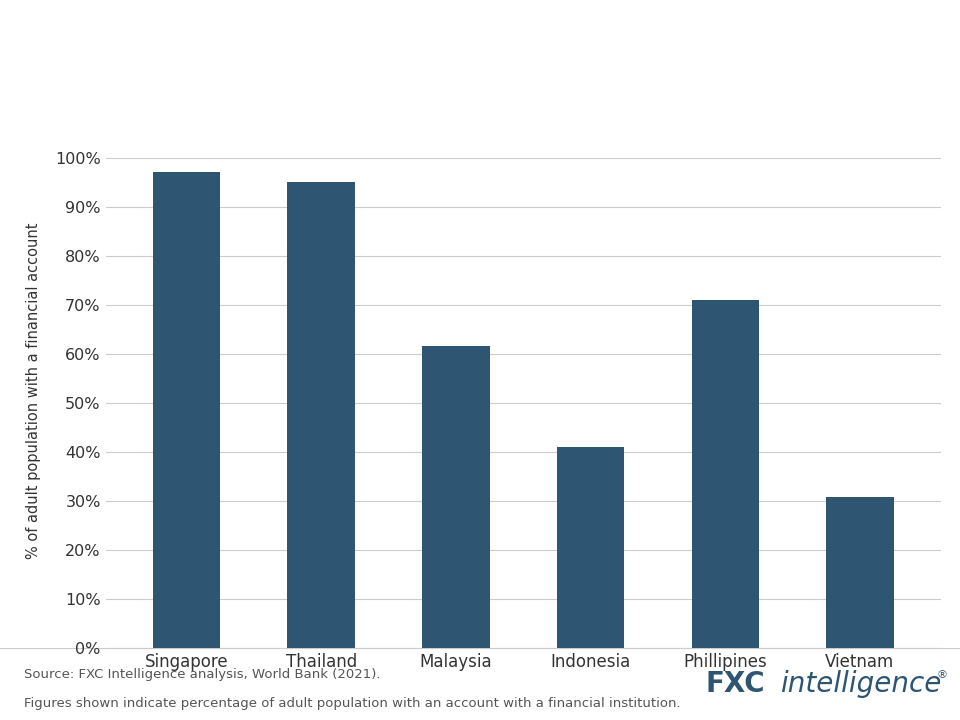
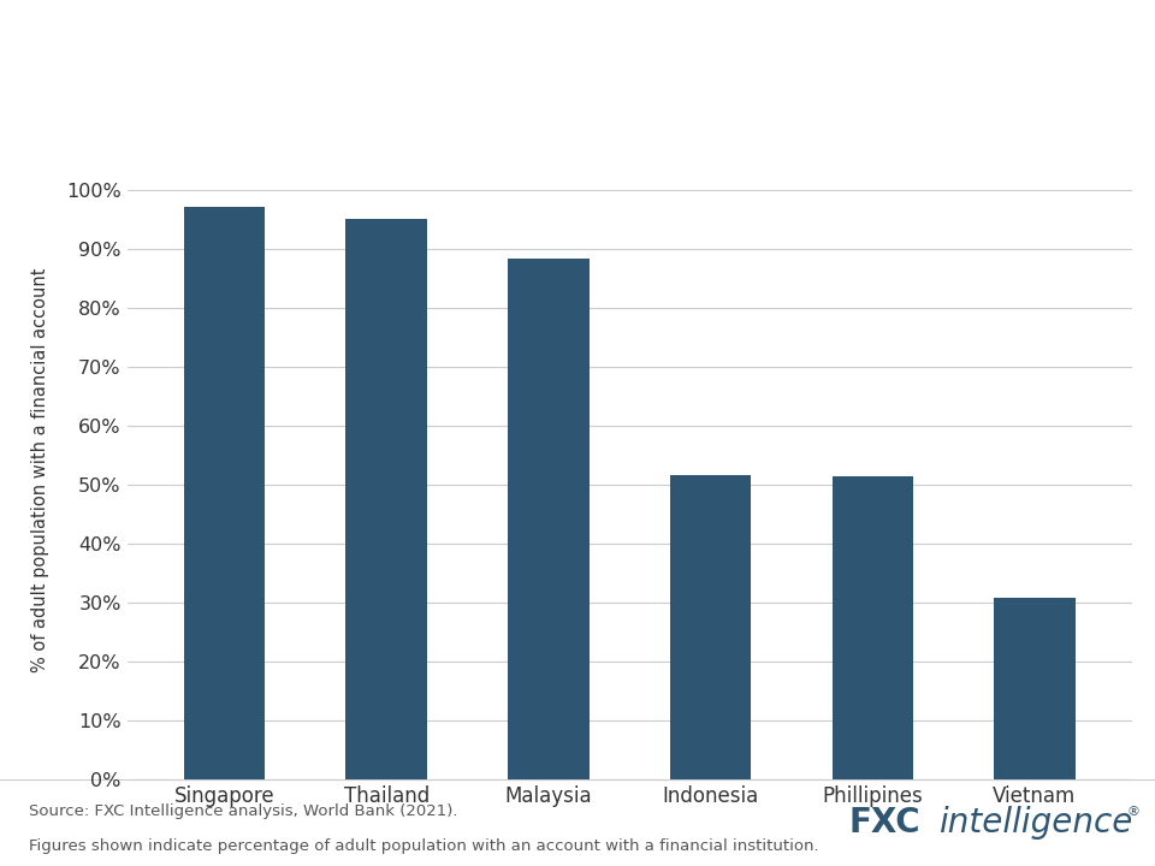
Malaysia: 61.5% -> 88.3%
Indonesia: 41.0% -> 51.7%
Phillipines: 71.0% -> 51.4%
